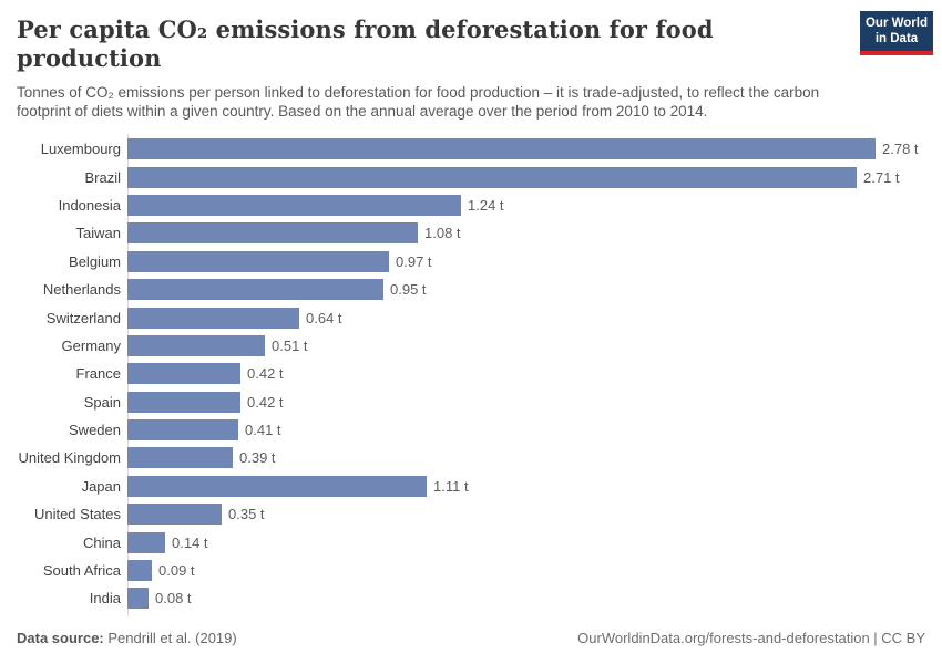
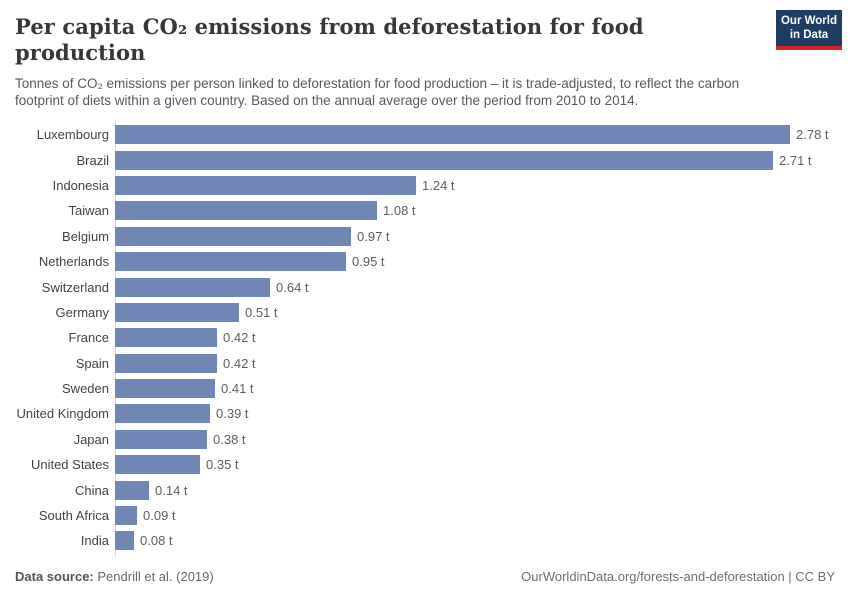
Japan: 1.11 -> 0.38
